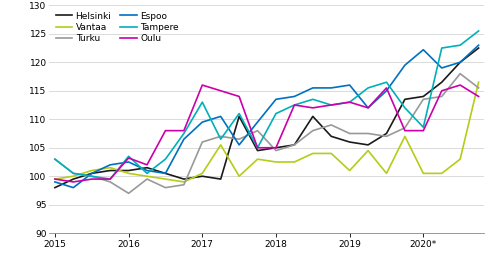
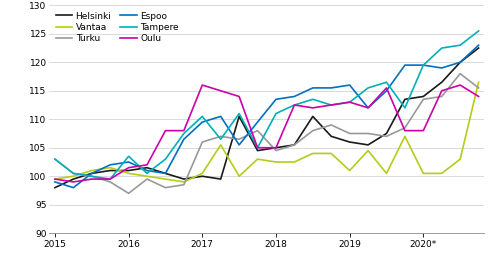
Oulu/2016: 103.2 -> 101.5
Tampere/2017: 113.0 -> 110.5
Espoo/2020*: 122.2 -> 119.5
Tampere/2020*: 108.6 -> 119.5
